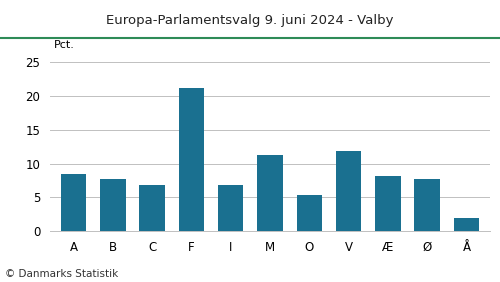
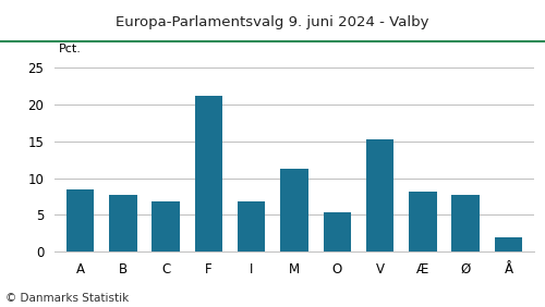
V: 11.8 -> 15.3
